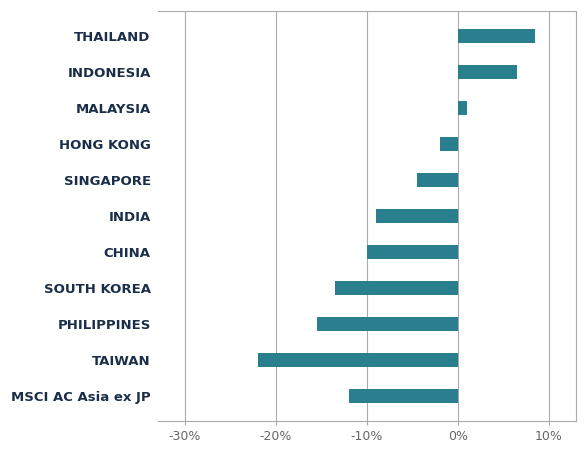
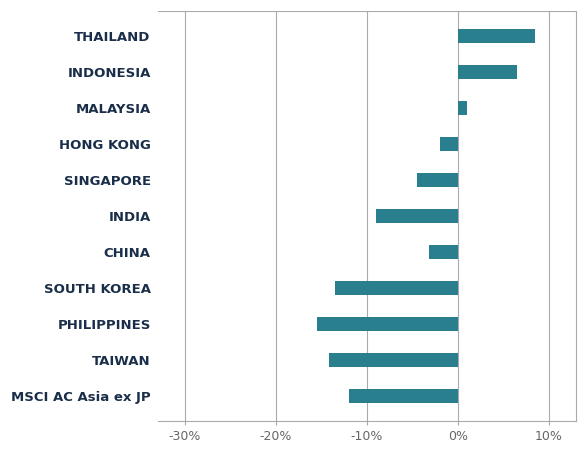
CHINA: -10.0% -> -3.2%
TAIWAN: -22.0% -> -14.2%
